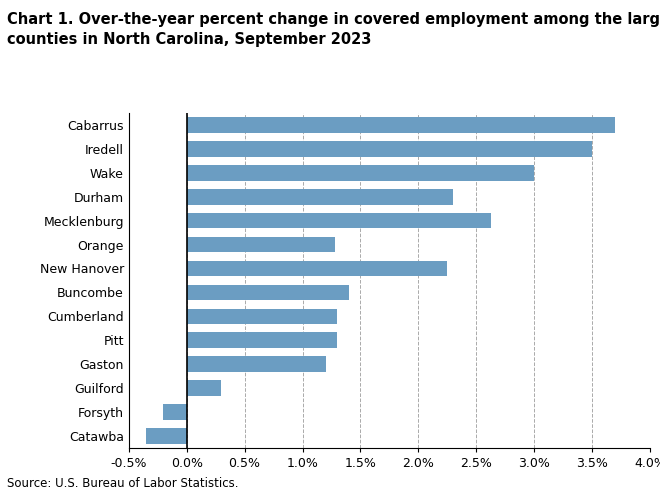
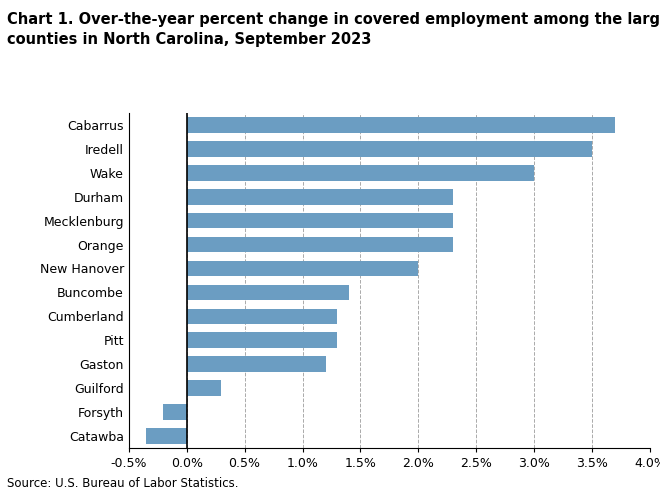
Mecklenburg: 2.63% -> 2.30%
Orange: 1.28% -> 2.30%
New Hanover: 2.25% -> 2.00%
